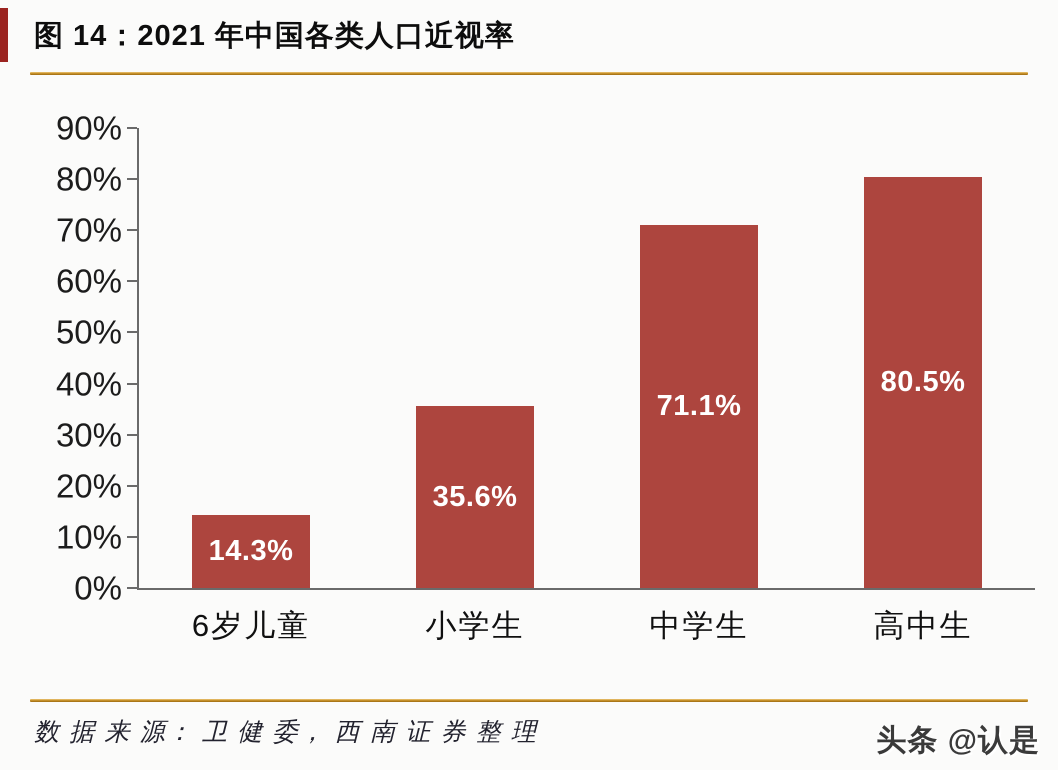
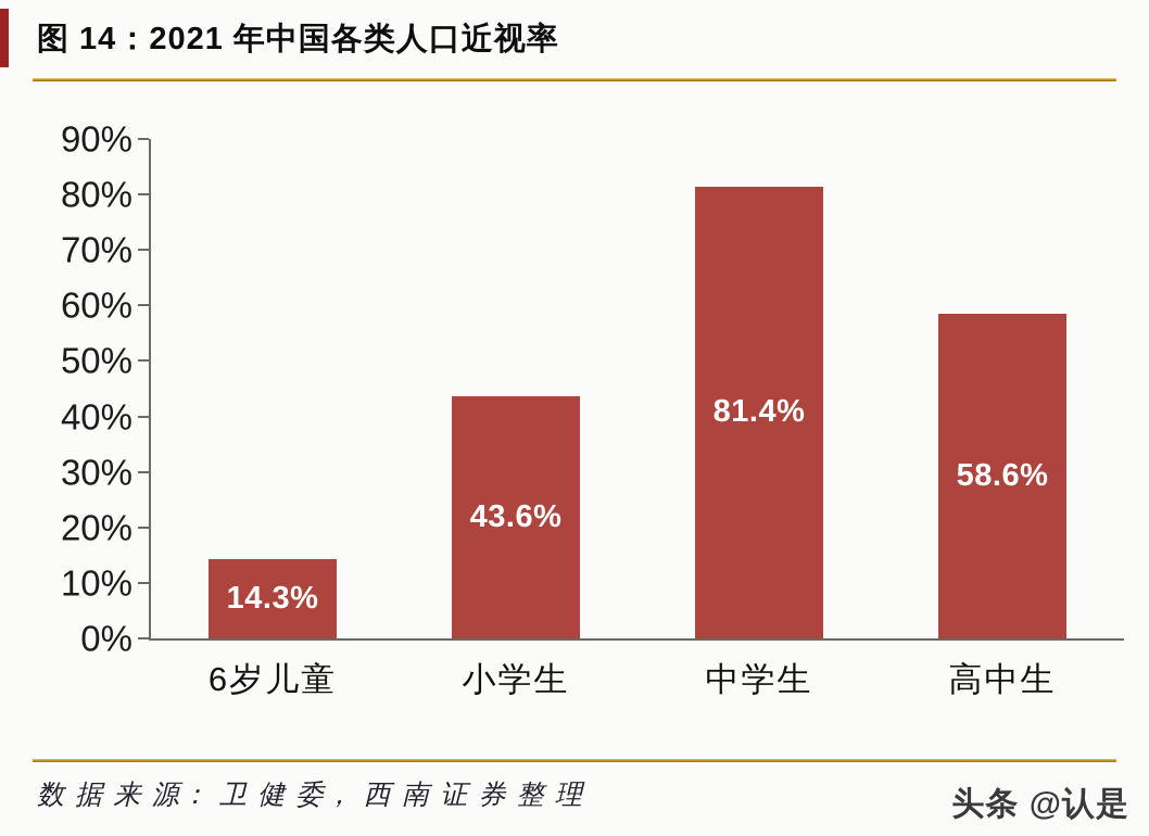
小学生: 35.6% -> 43.6%
中学生: 71.1% -> 81.4%
高中生: 80.5% -> 58.6%
